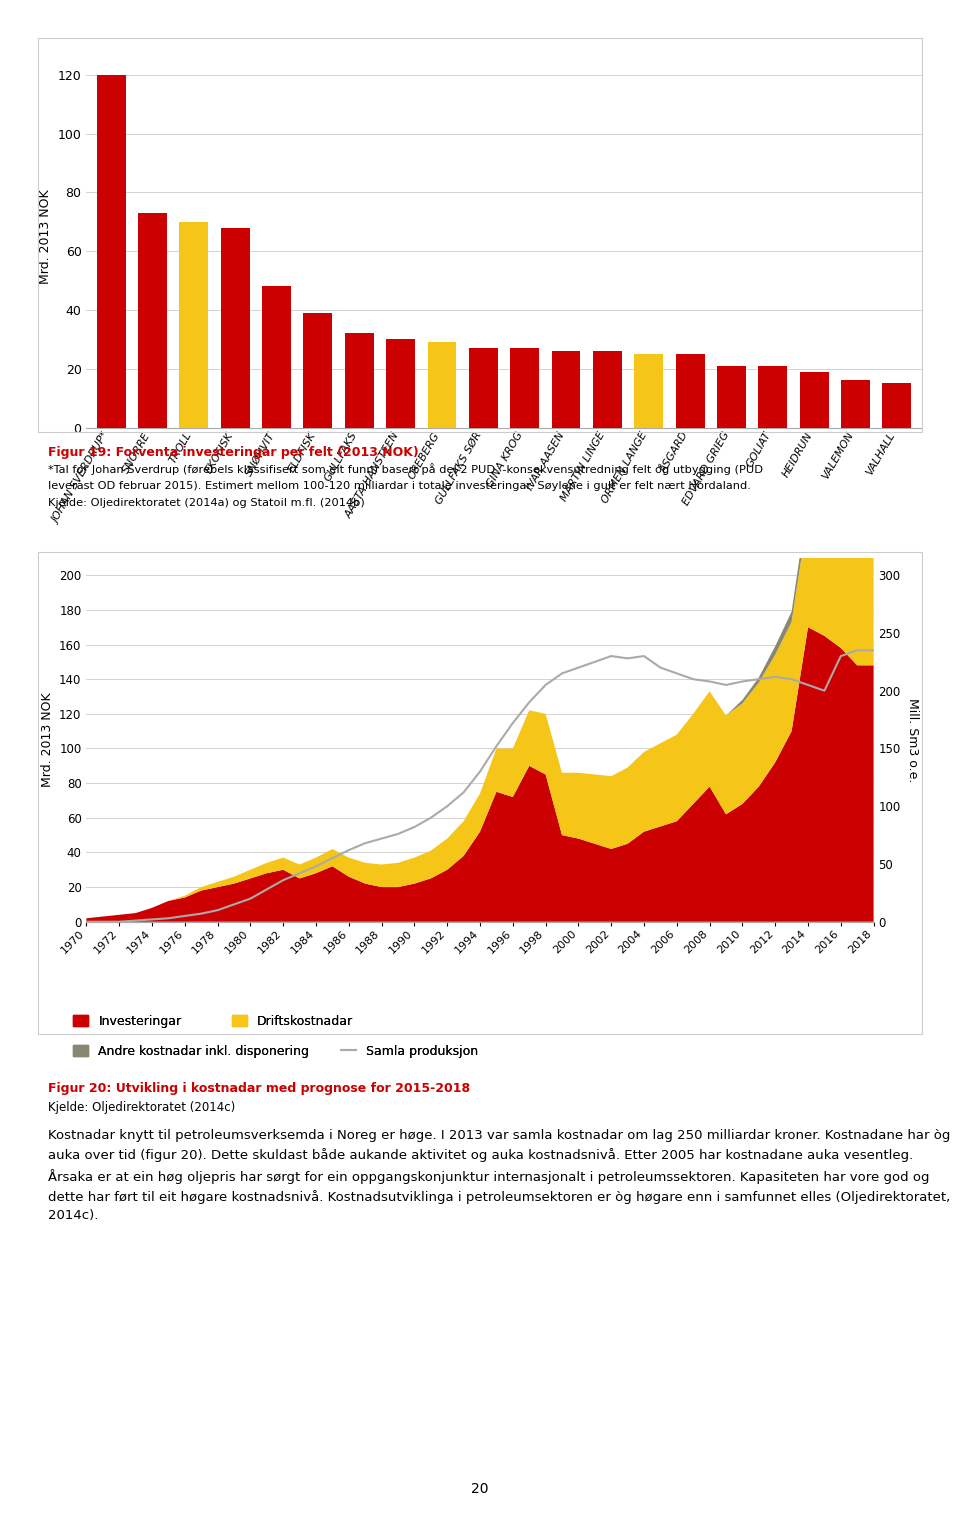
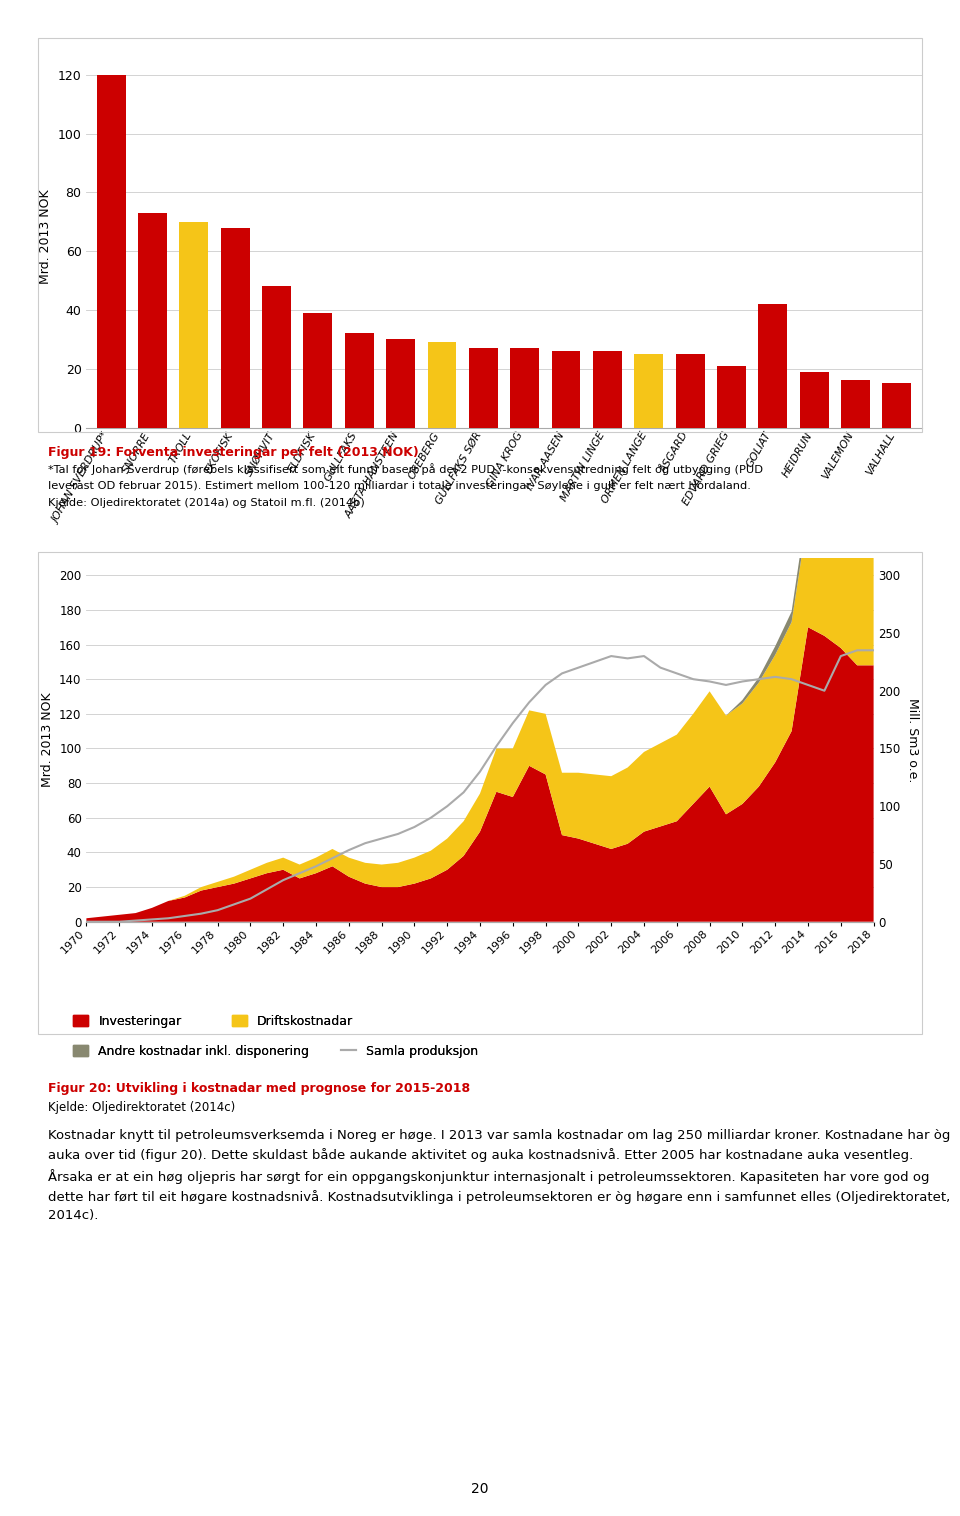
GOLIAT: 21 -> 42
